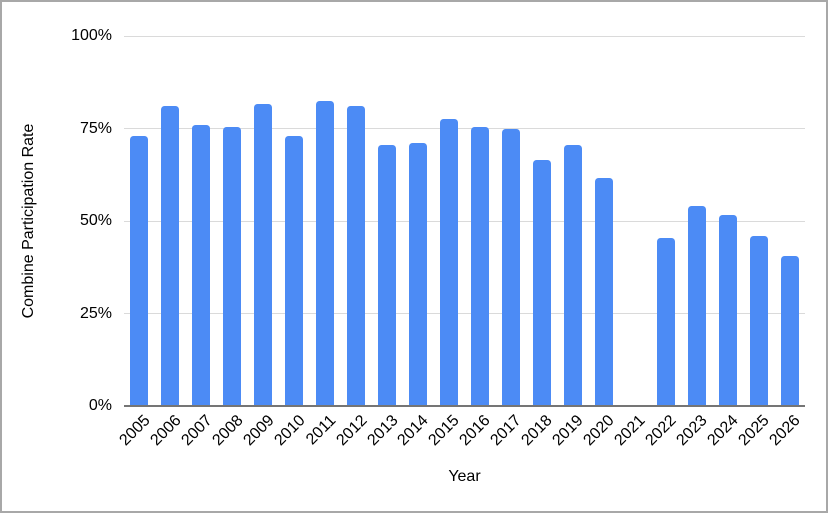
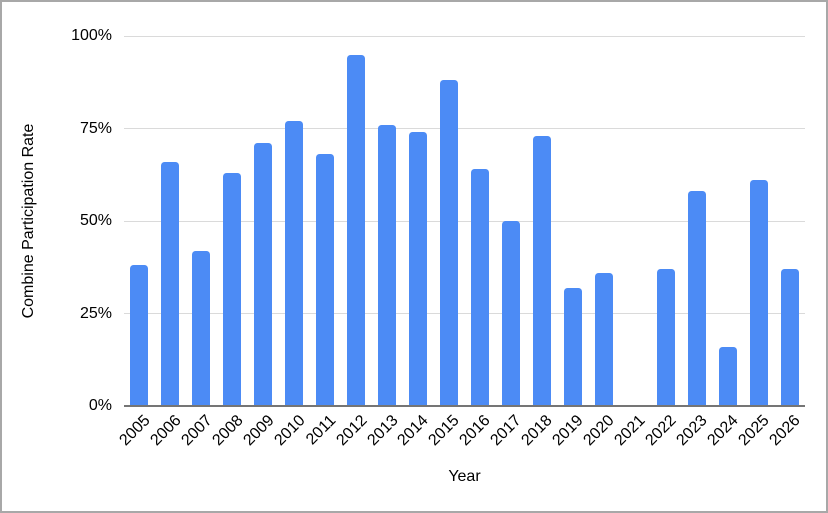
2005: 73% -> 38%
2006: 81% -> 66%
2007: 76% -> 42%
2008: 76% -> 63%
2009: 82% -> 71%
2010: 73% -> 77%
2011: 82% -> 68%
2012: 81% -> 95%
2013: 70% -> 76%
2014: 71% -> 74%
2015: 78% -> 88%
2016: 76% -> 64%
2017: 75% -> 50%
2018: 66% -> 73%
2019: 70% -> 32%
2020: 62% -> 36%
2022: 46% -> 37%
2023: 54% -> 58%
2024: 52% -> 16%
2025: 46% -> 61%
2026: 40% -> 37%
